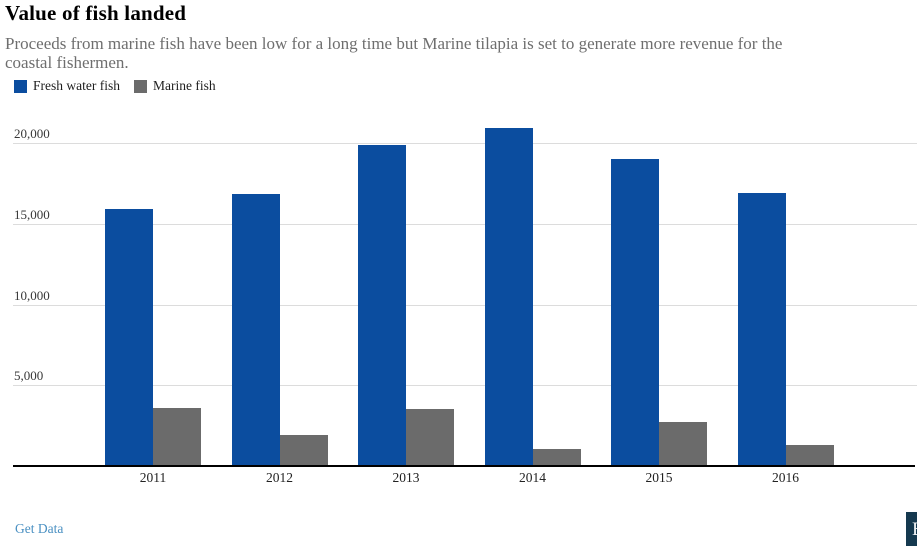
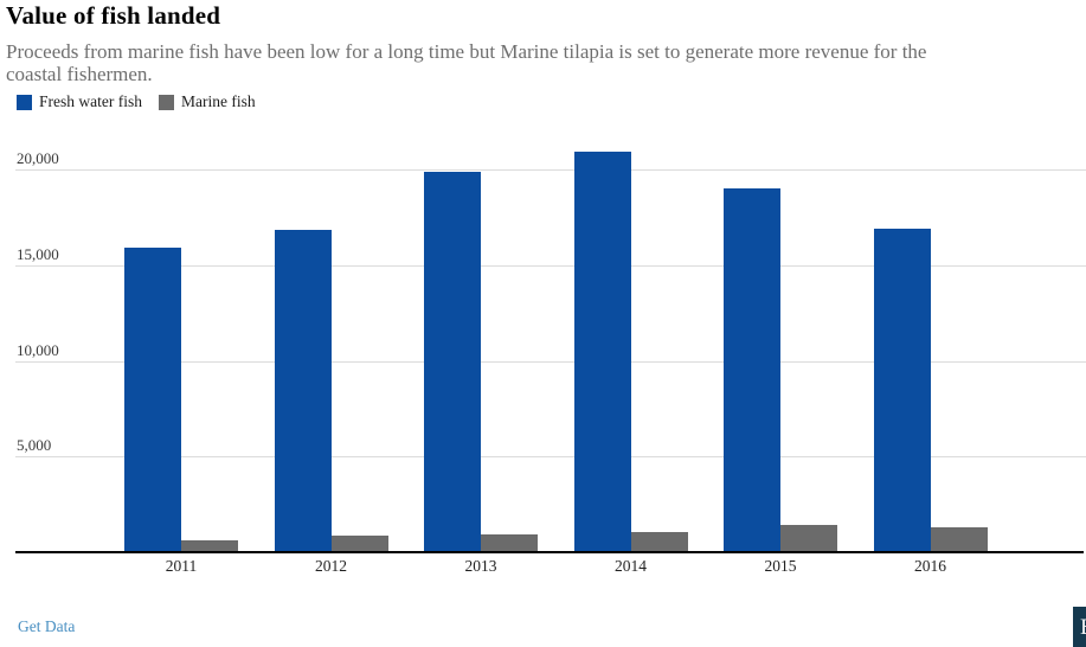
Marine fish/2011: 3600 -> 600
Marine fish/2012: 1900 -> 800
Marine fish/2013: 3500 -> 1000
Marine fish/2015: 2700 -> 1400
